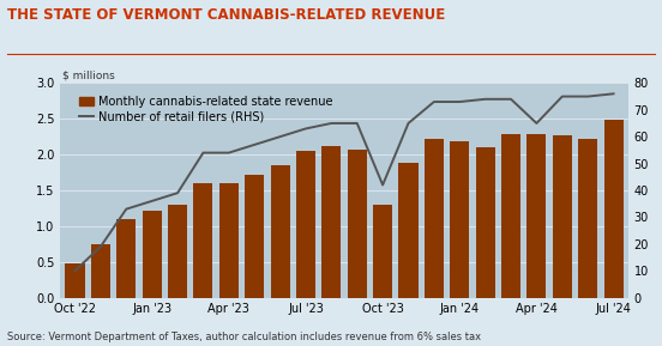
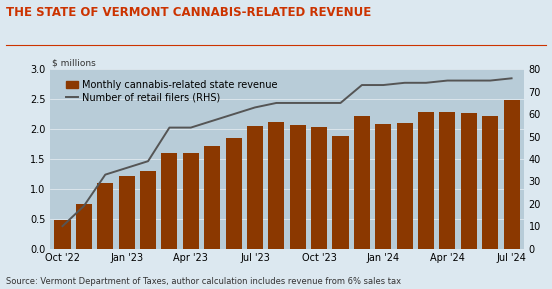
Monthly cannabis-related state revenue/Oct '23: 1.30 -> 2.04
Number of retail filers (RHS)/Oct '23: 42 -> 65
Monthly cannabis-related state revenue/Jan '24: 2.18 -> 2.08
Number of retail filers (RHS)/Apr '24: 65 -> 75
